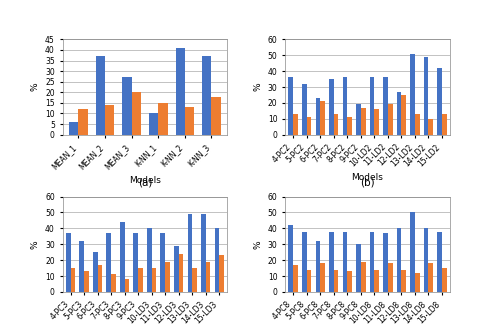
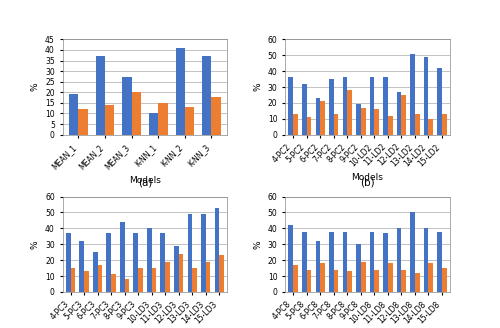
Accuracy %/MEAN_1: 6 -> 19
RMSE/8-PC2: 11 -> 28
RMSE/11-LD2: 19 -> 12
Accuracy %/15-LD3: 40 -> 53
